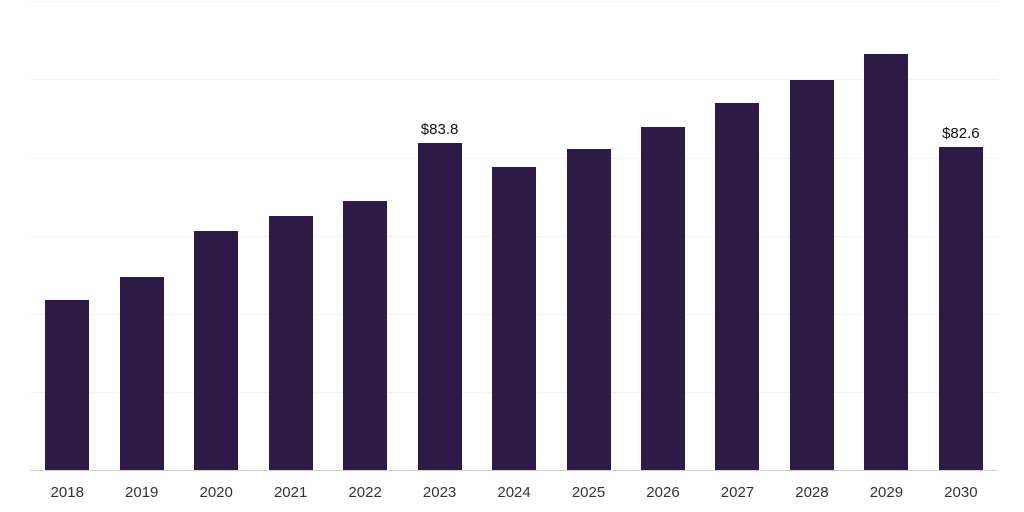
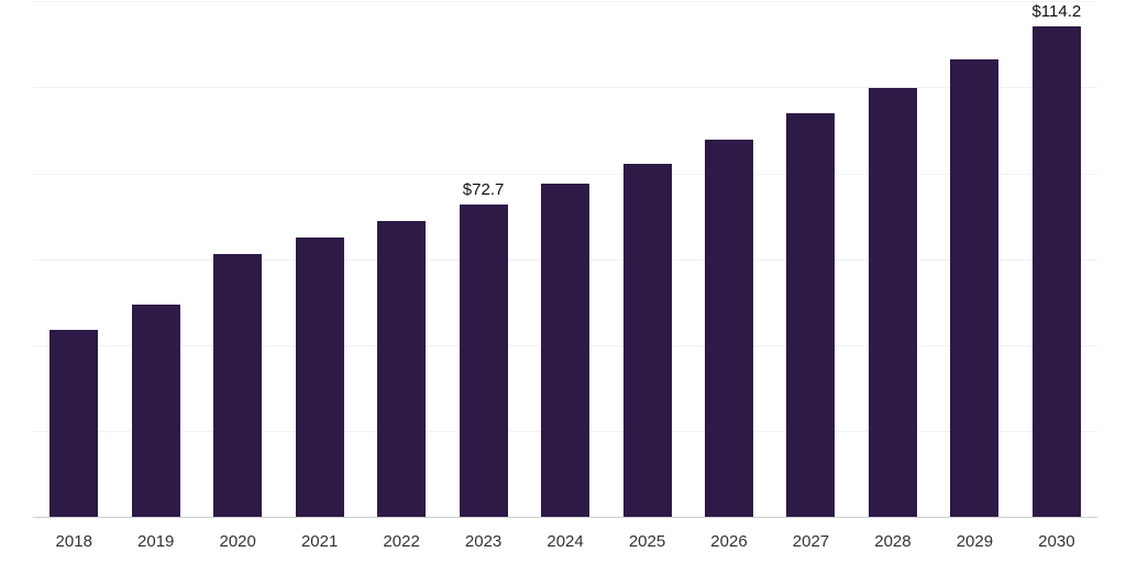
2023: $83.8 -> $72.7
2030: $82.6 -> $114.2
